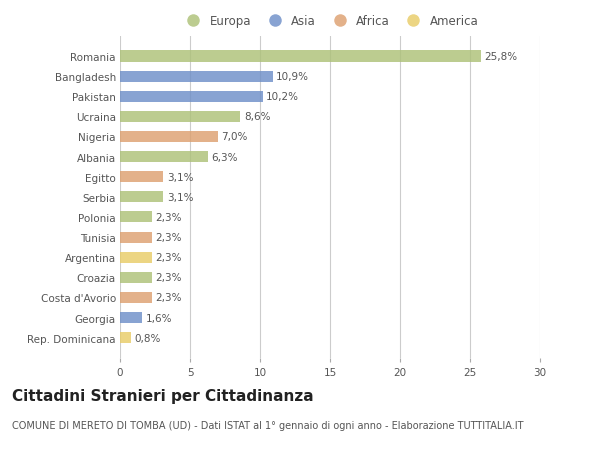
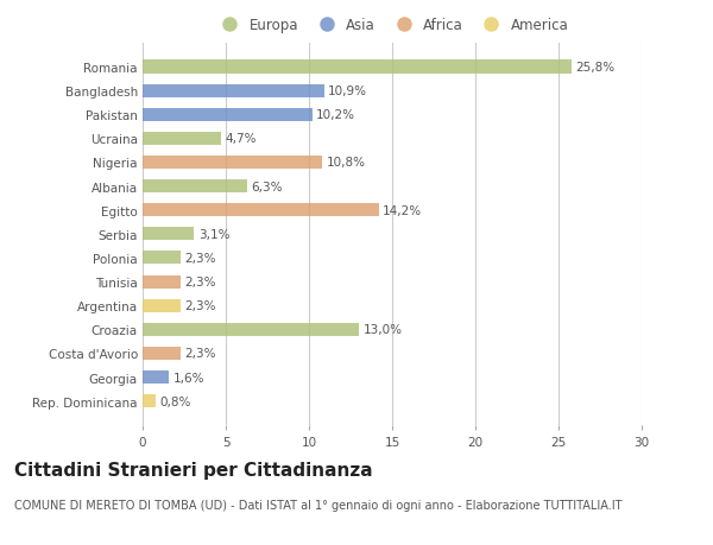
Ucraina: 8,6% -> 4,7%
Nigeria: 7,0% -> 10,8%
Egitto: 3,1% -> 14,2%
Croazia: 2,3% -> 13,0%
